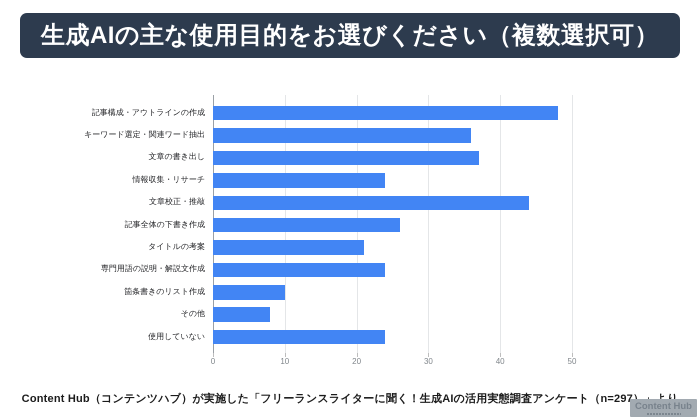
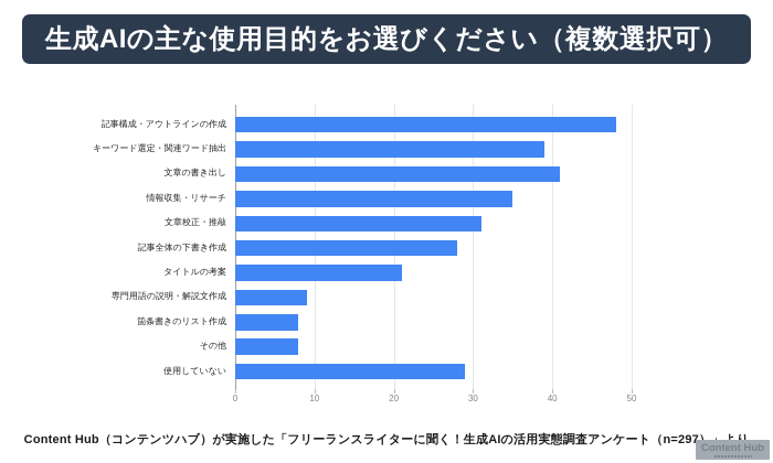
キーワード選定・関連ワード抽出: 36 -> 39
文章の書き出し: 37 -> 41
情報収集・リサーチ: 24 -> 35
文章校正・推敲: 44 -> 31
記事全体の下書き作成: 26 -> 28
専門用語の説明・解説文作成: 24 -> 9
箇条書きのリスト作成: 10 -> 8
使用していない: 24 -> 29
